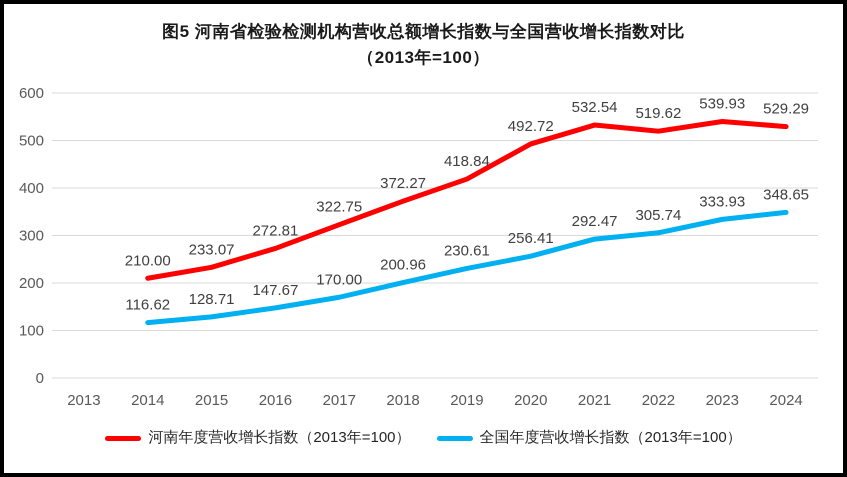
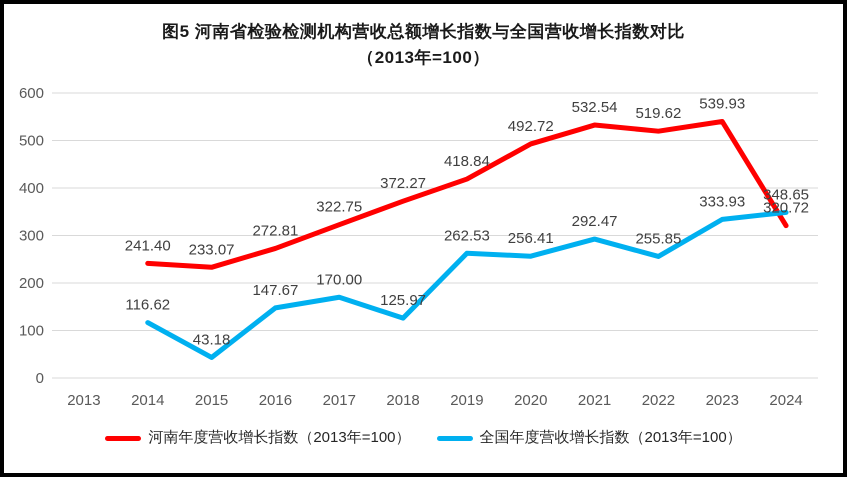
河南年度营收增长指数（2013年=100）/2014: 210.00 -> 241.40
全国年度营收增长指数（2013年=100）/2015: 128.71 -> 43.18
全国年度营收增长指数（2013年=100）/2018: 200.96 -> 125.97
全国年度营收增长指数（2013年=100）/2019: 230.61 -> 262.53
全国年度营收增长指数（2013年=100）/2022: 305.74 -> 255.85
河南年度营收增长指数（2013年=100）/2024: 529.29 -> 320.72
